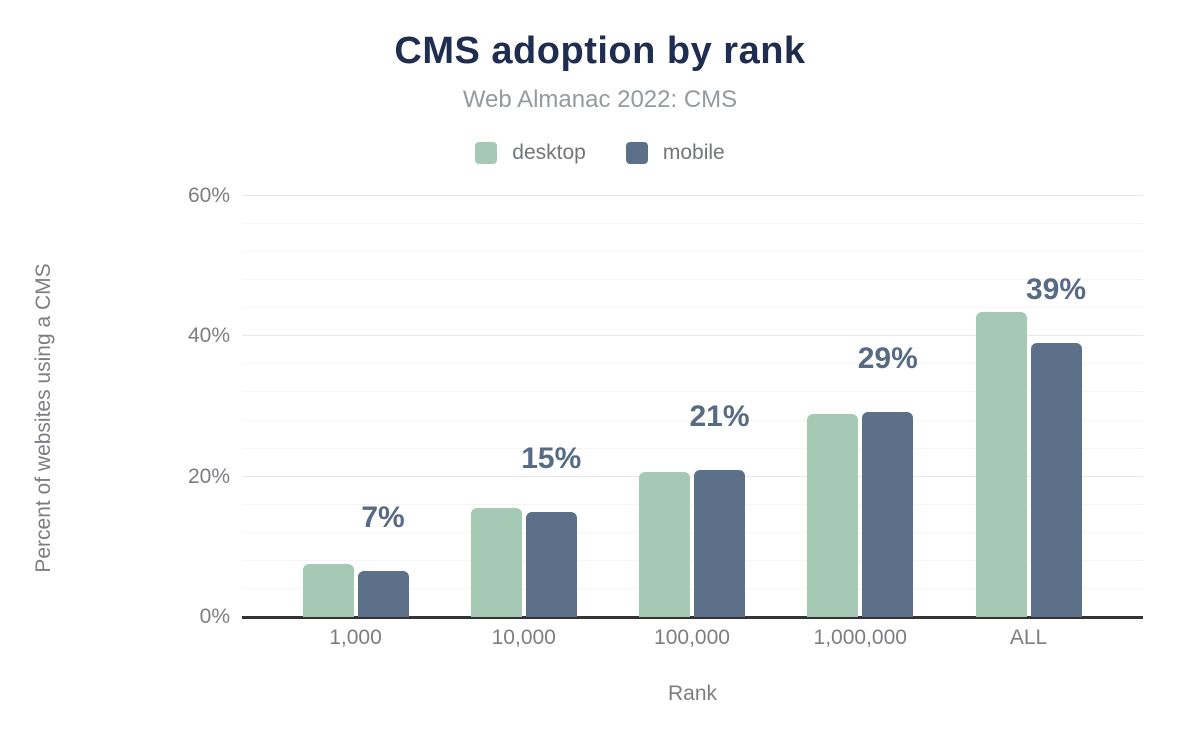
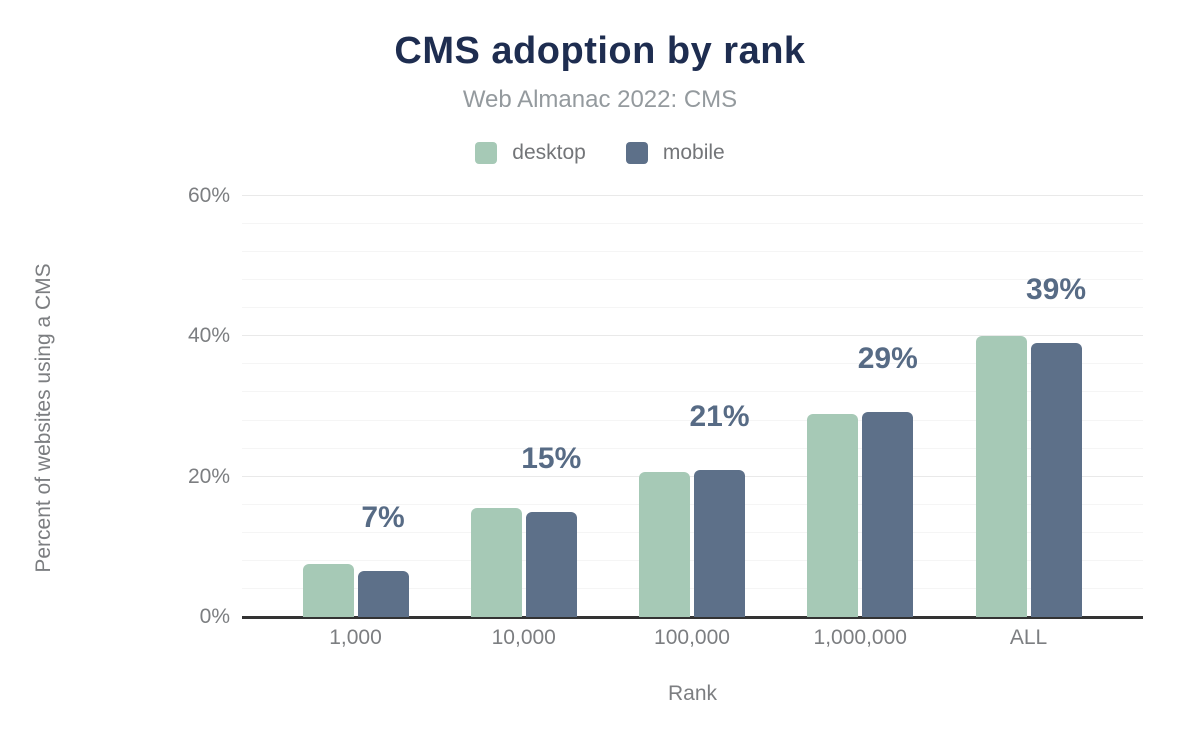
desktop/ALL: 43% -> 40%
